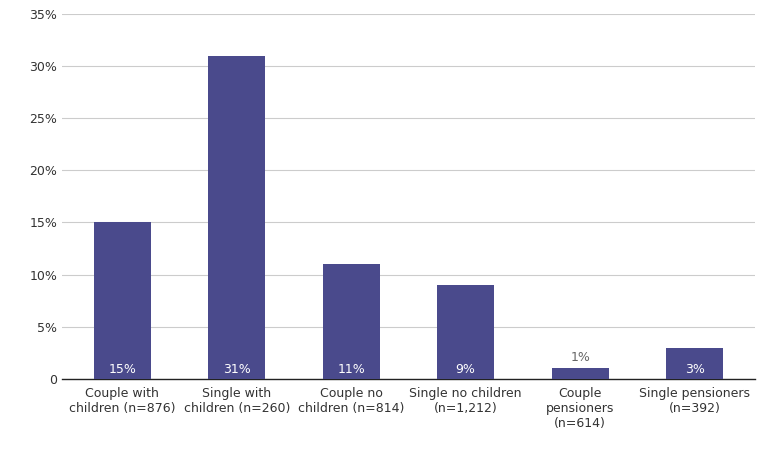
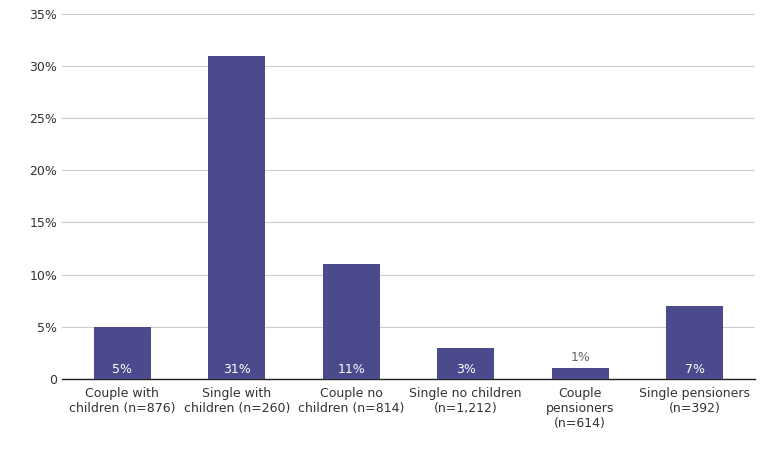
Couple with children (n=876): 15% -> 5%
Single no children (n=1,212): 9% -> 3%
Single pensioners (n=392): 3% -> 7%
